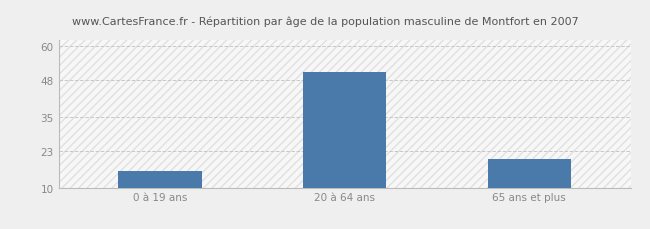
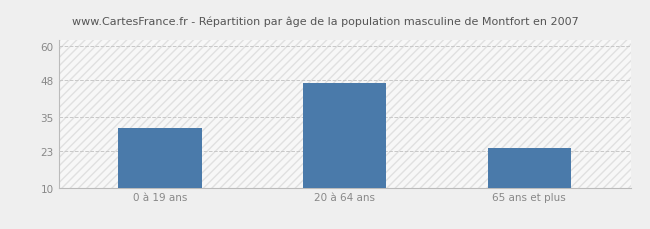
0 à 19 ans: 16 -> 31
20 à 64 ans: 51 -> 47
65 ans et plus: 20 -> 24
